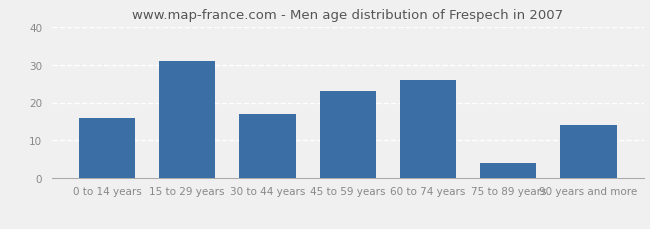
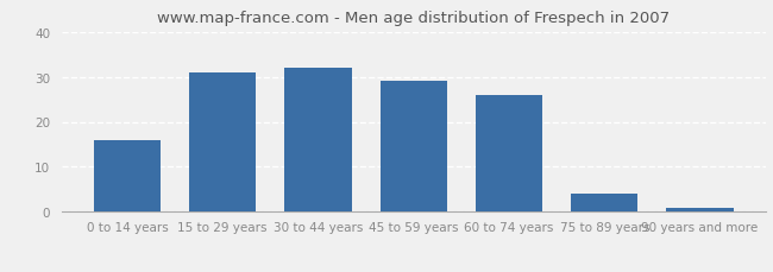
30 to 44 years: 17 -> 32
45 to 59 years: 23 -> 29
90 years and more: 14 -> 1
